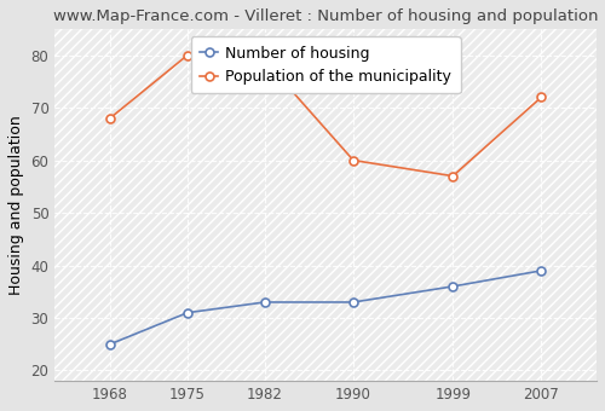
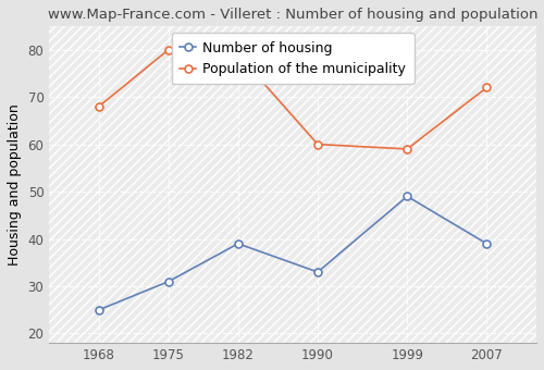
Number of housing/1982: 33 -> 39
Number of housing/1999: 36 -> 49
Population of the municipality/1999: 57 -> 59
